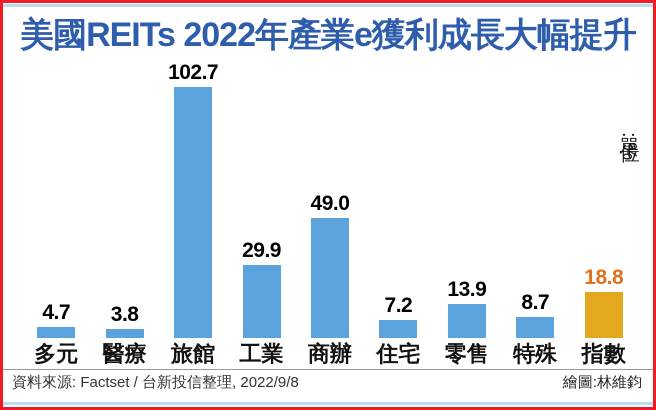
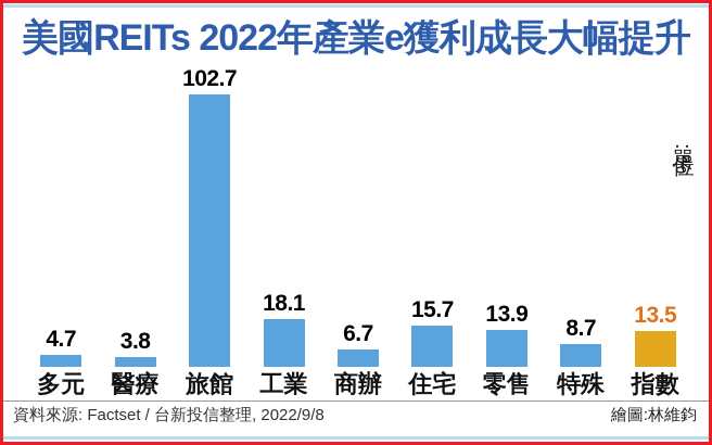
工業: 29.9 -> 18.1
商辦: 49.0 -> 6.7
住宅: 7.2 -> 15.7
指數: 18.8 -> 13.5
